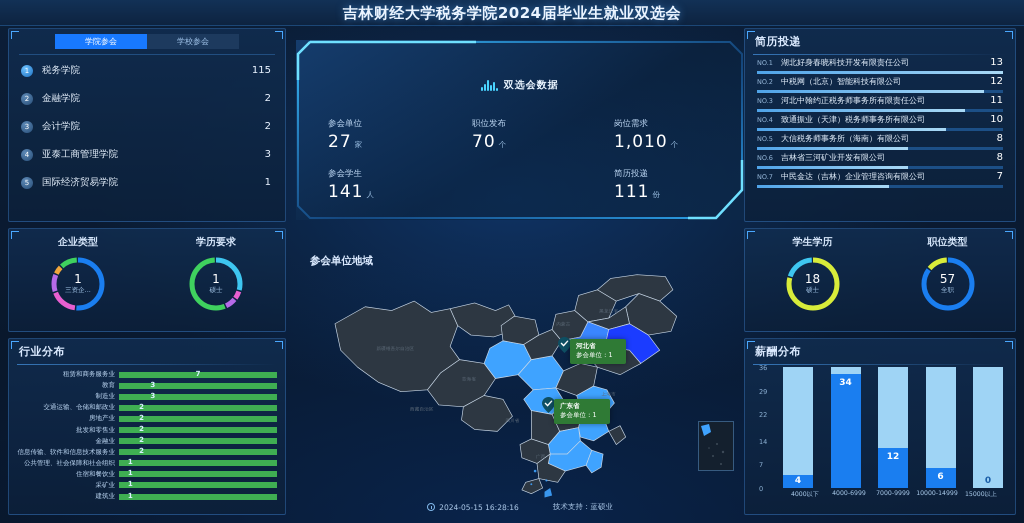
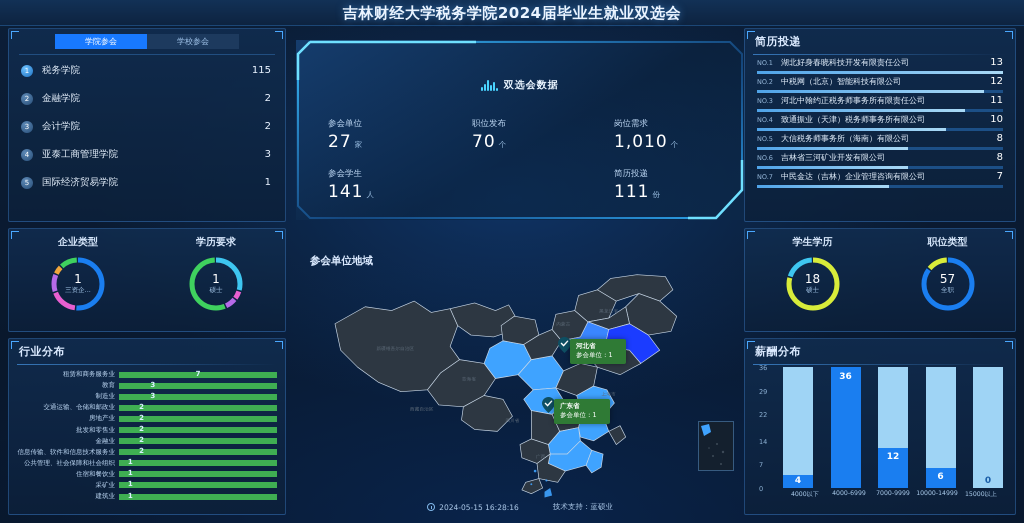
4000-6999: 34 -> 36
